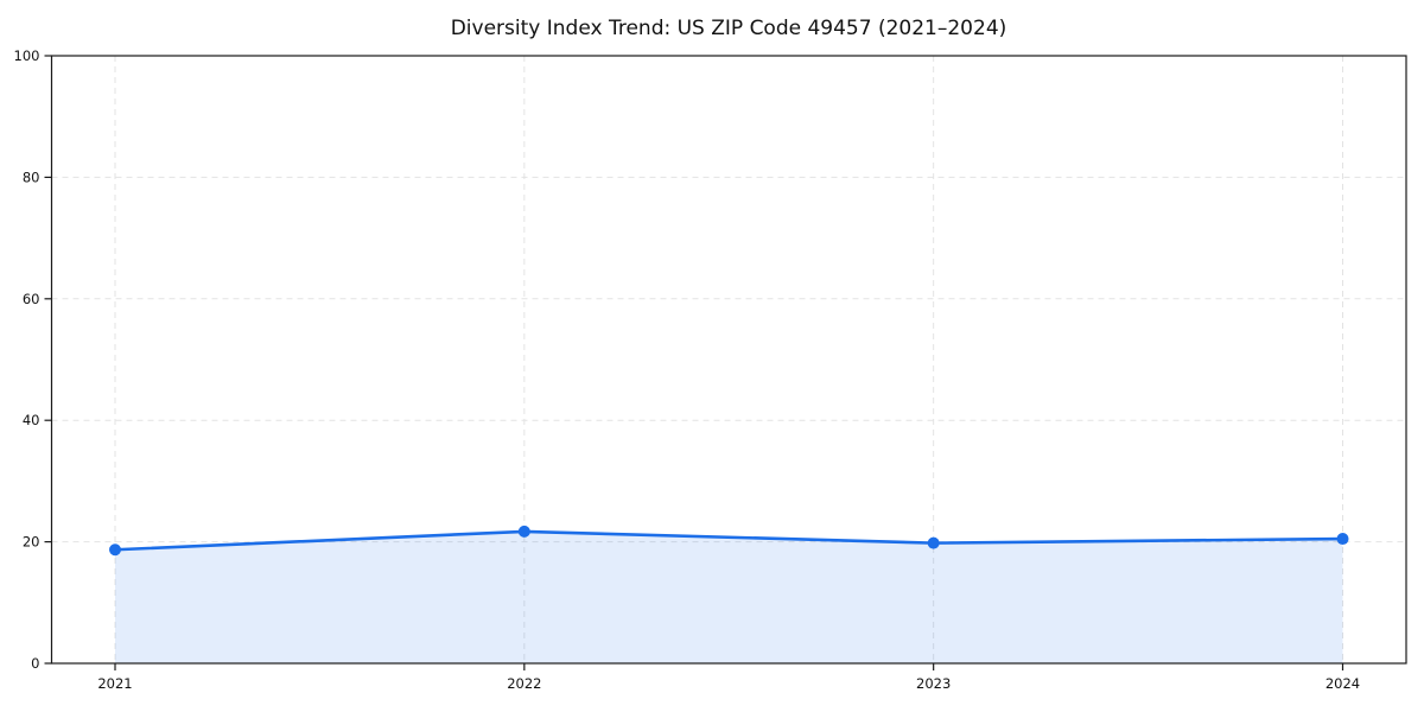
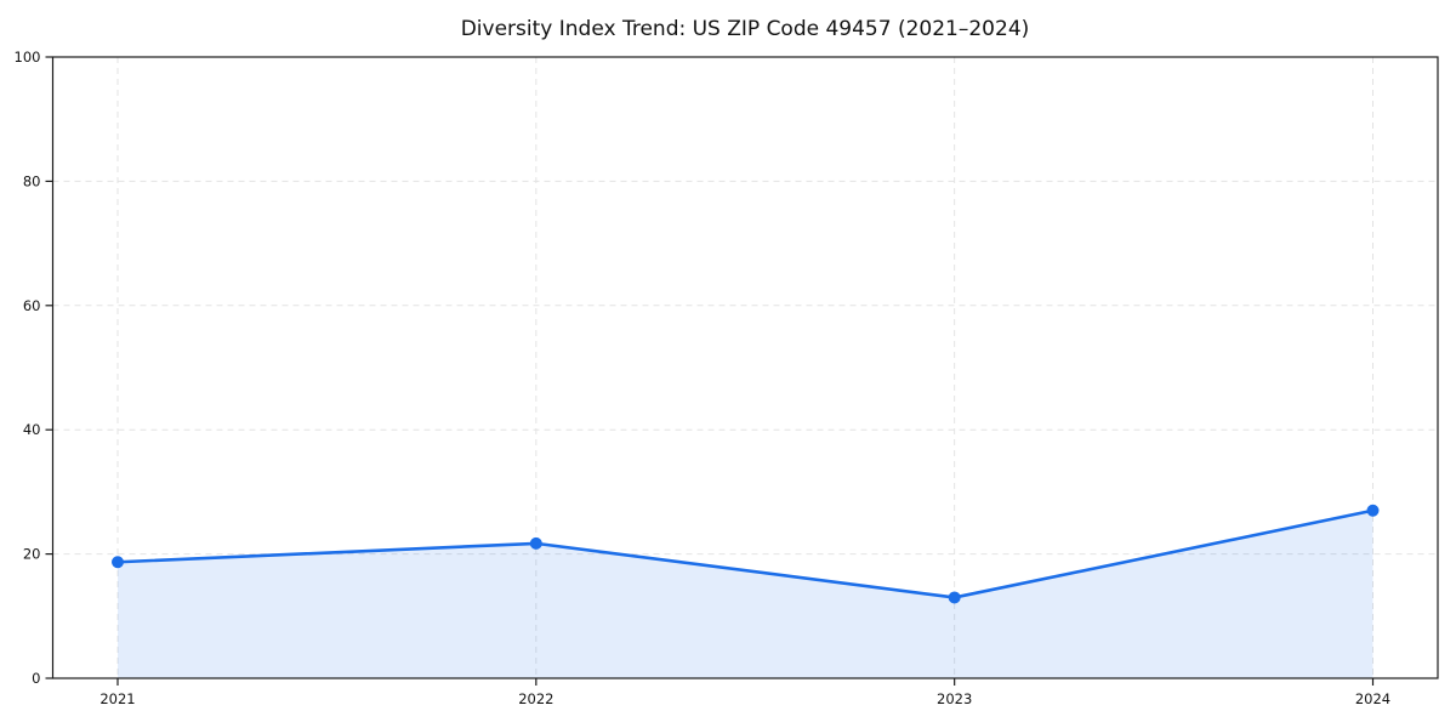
2023: 20 -> 13
2024: 20 -> 27
